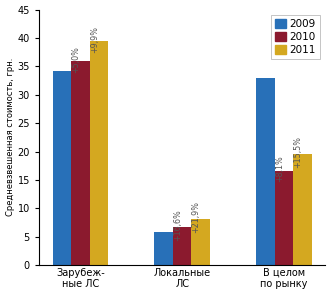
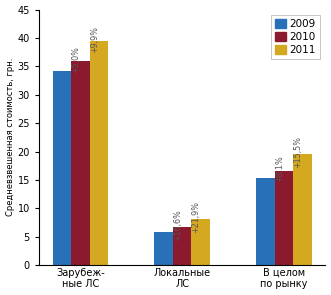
2009/В целом по рынку: 33.0 -> 15.3
